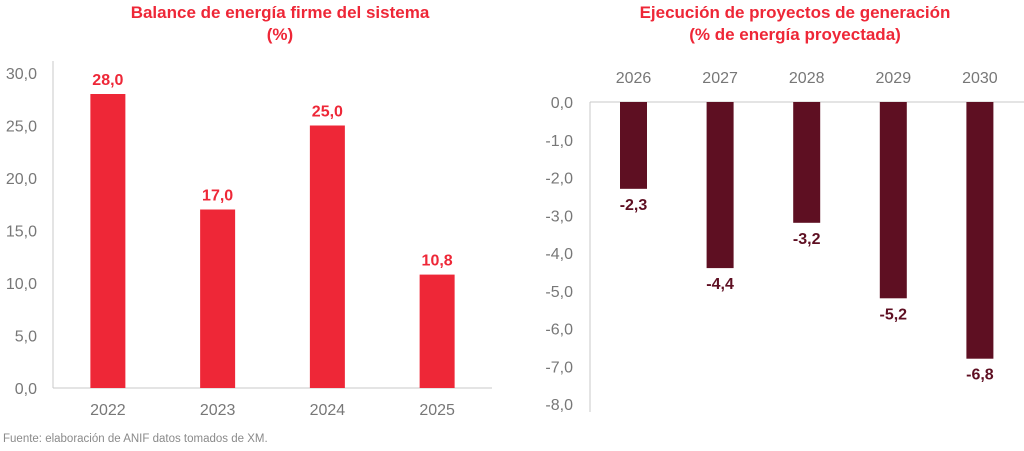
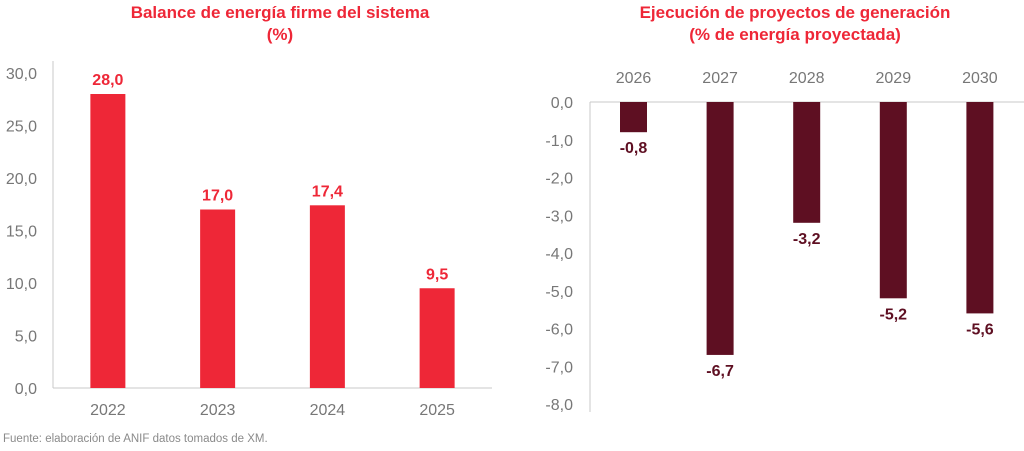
Balance de energía firme del sistema/2024: 25,0 -> 17,4
Balance de energía firme del sistema/2025: 10,8 -> 9,5
Ejecución de proyectos de generación/2026: -2,3 -> -0,8
Ejecución de proyectos de generación/2027: -4,4 -> -6,7
Ejecución de proyectos de generación/2030: -6,8 -> -5,6
